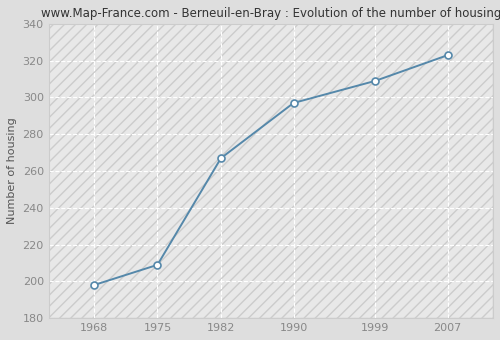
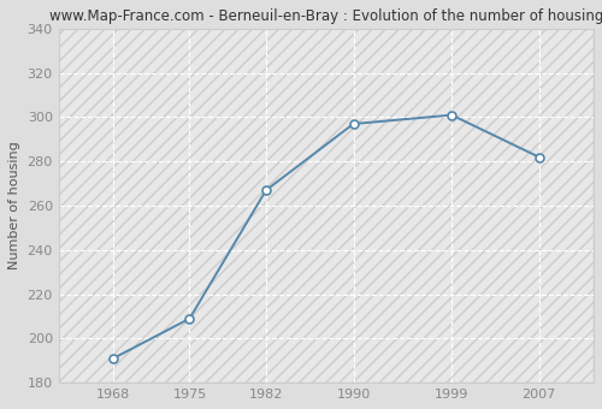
1968: 198 -> 191
1999: 309 -> 301
2007: 323 -> 282
